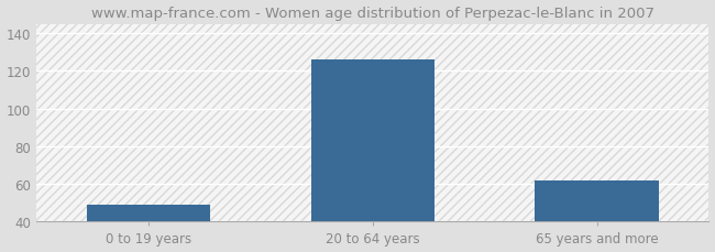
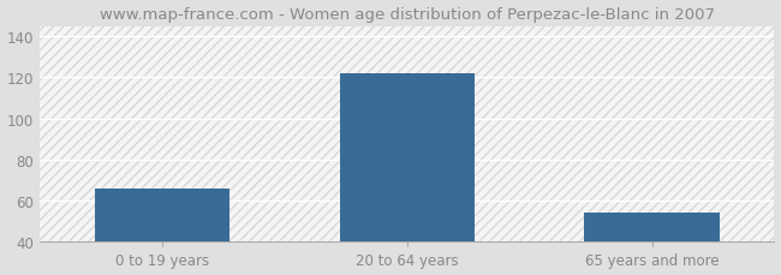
0 to 19 years: 49 -> 66
20 to 64 years: 126 -> 122
65 years and more: 62 -> 54
